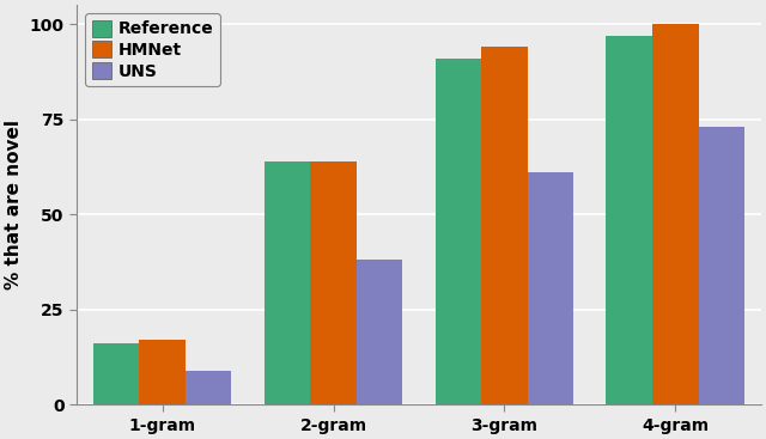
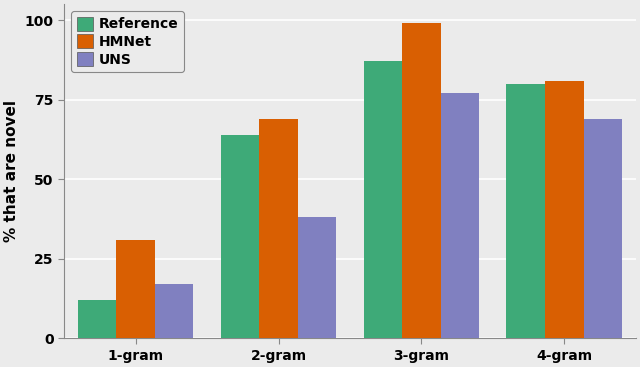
Reference/1-gram: 16 -> 12
HMNet/1-gram: 17 -> 31
UNS/1-gram: 9 -> 17
HMNet/2-gram: 64 -> 69
Reference/3-gram: 91 -> 87
HMNet/3-gram: 94 -> 99
UNS/3-gram: 61 -> 77
Reference/4-gram: 97 -> 80
HMNet/4-gram: 100 -> 81
UNS/4-gram: 73 -> 69
